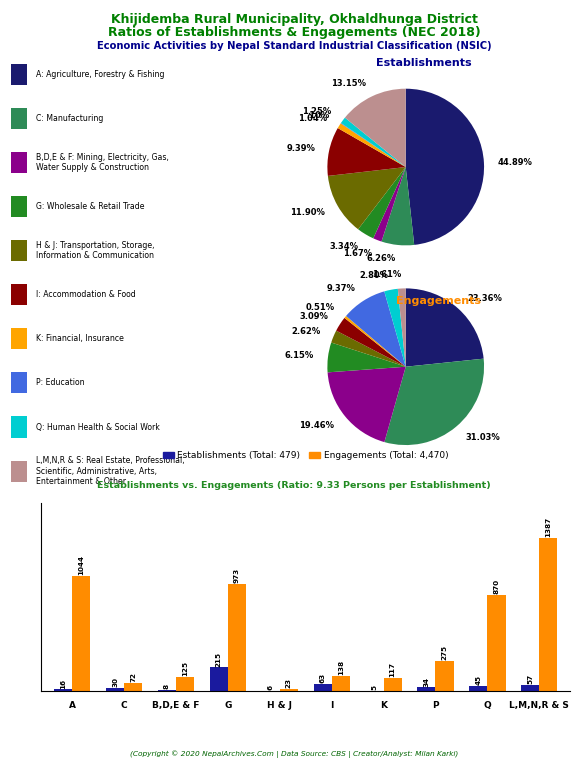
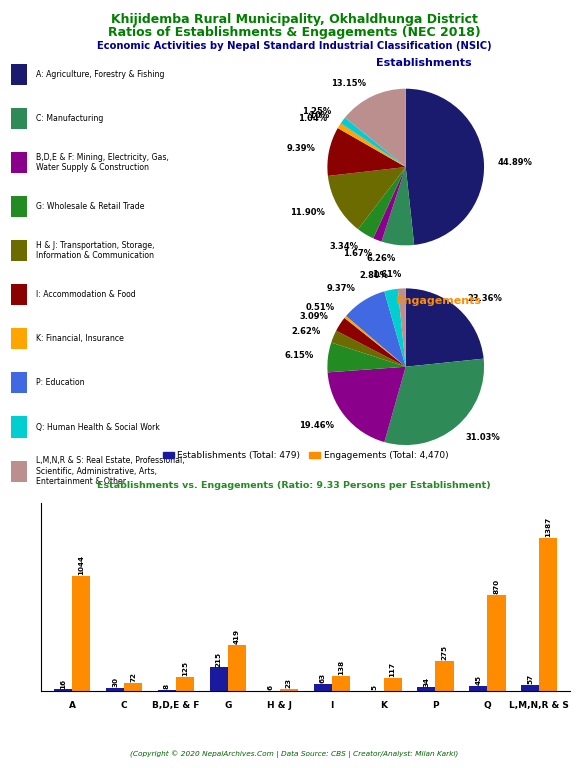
Engagements (Total: 4,470)/G: 973 -> 419
